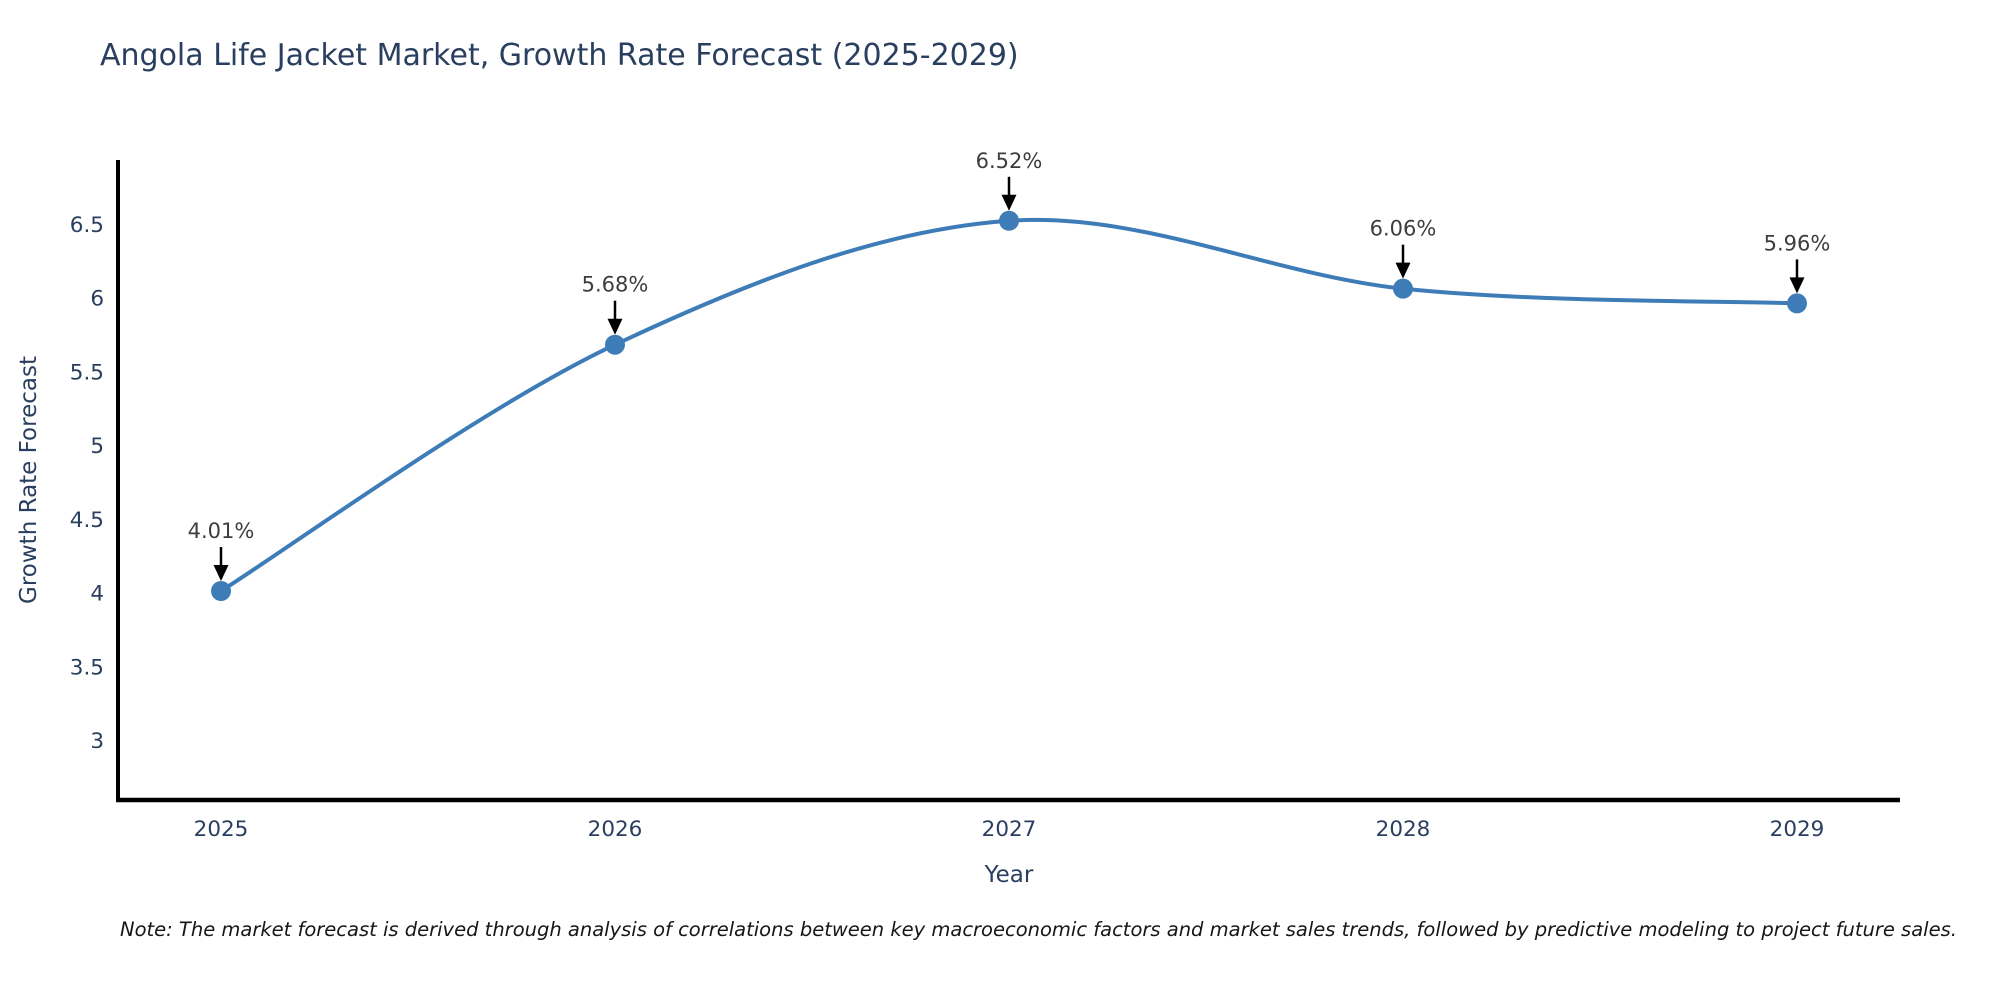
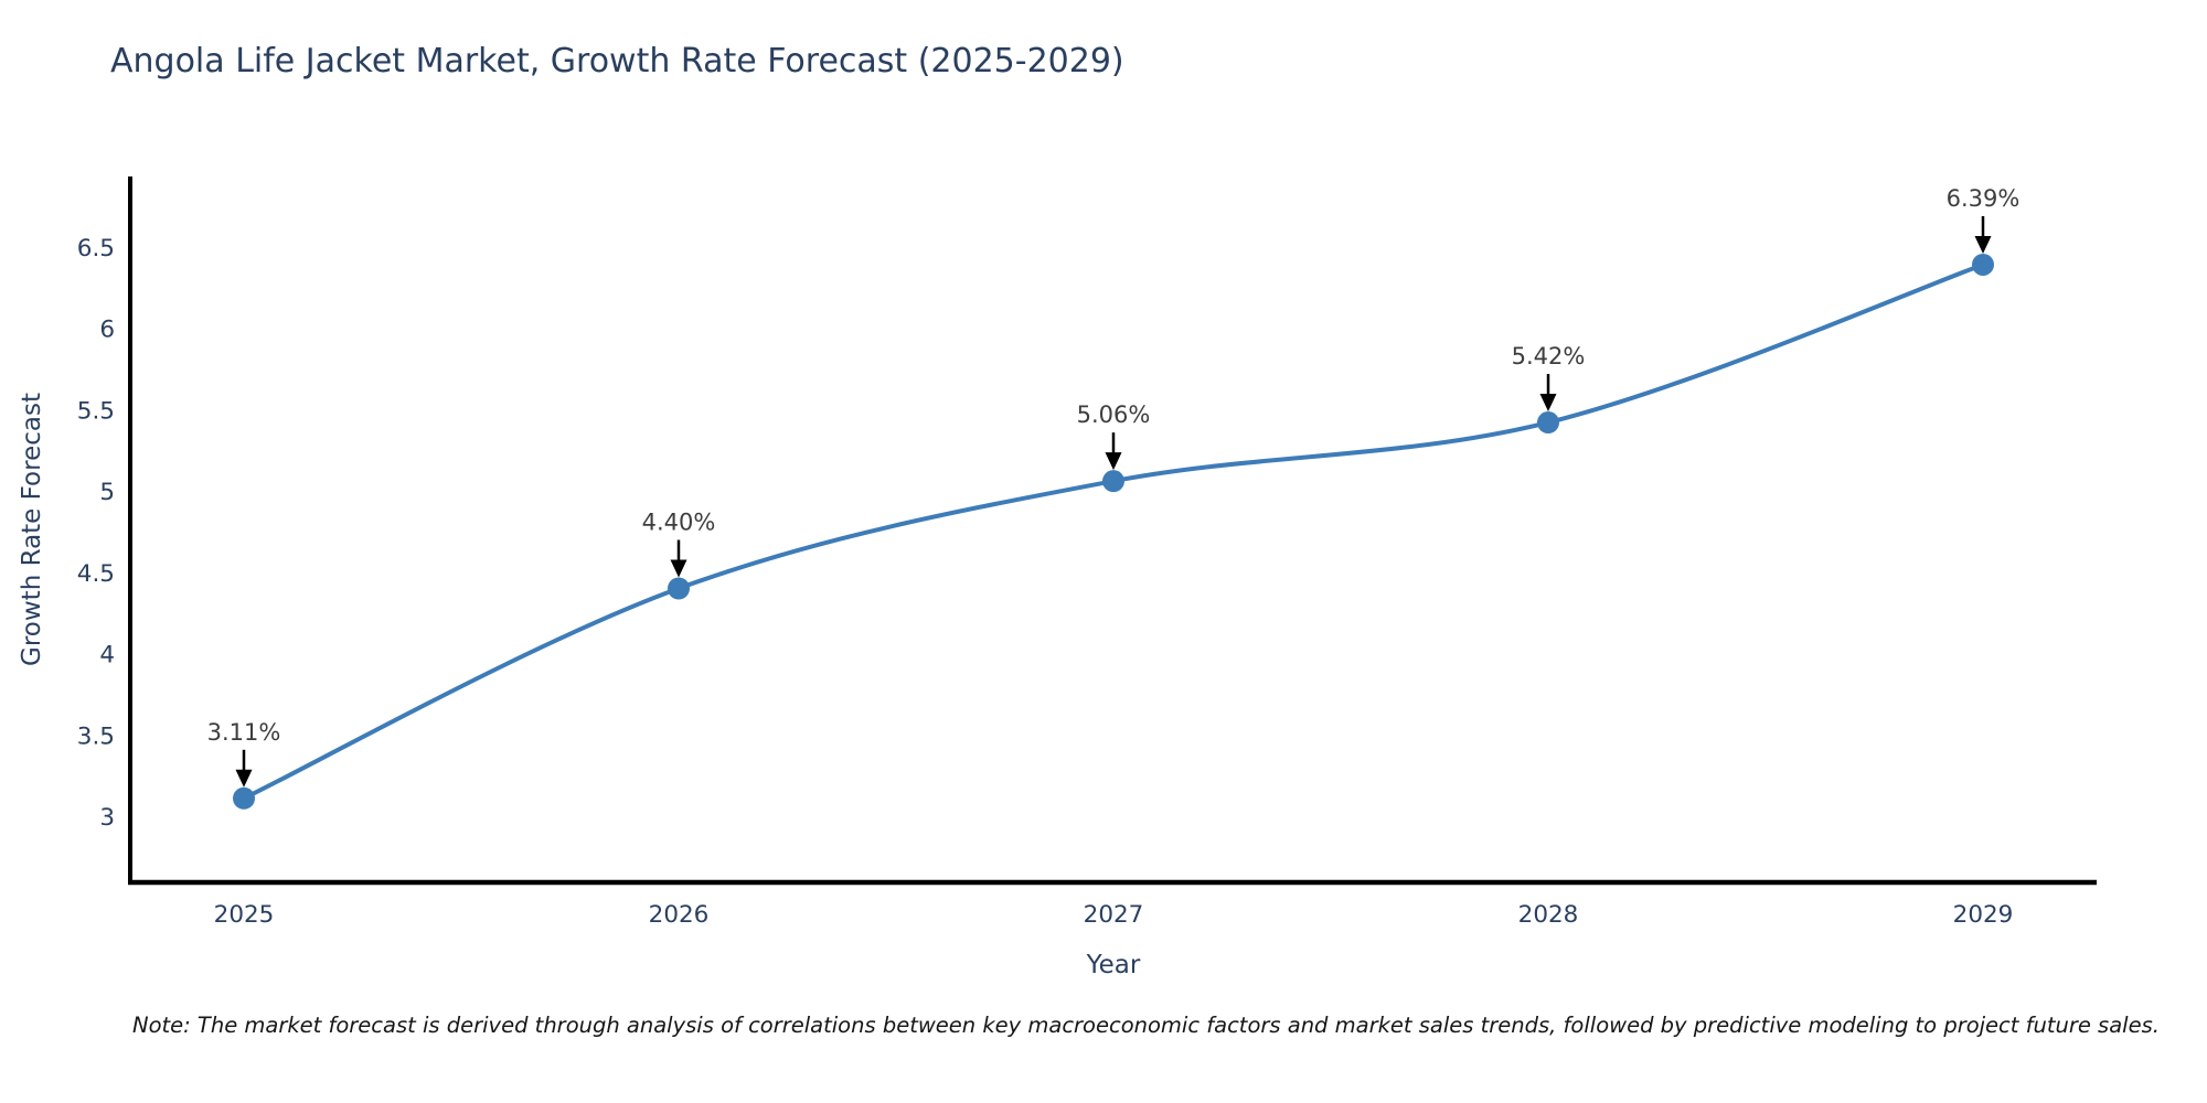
2025: 4.01% -> 3.11%
2026: 5.68% -> 4.40%
2027: 6.52% -> 5.06%
2028: 6.06% -> 5.42%
2029: 5.96% -> 6.39%
